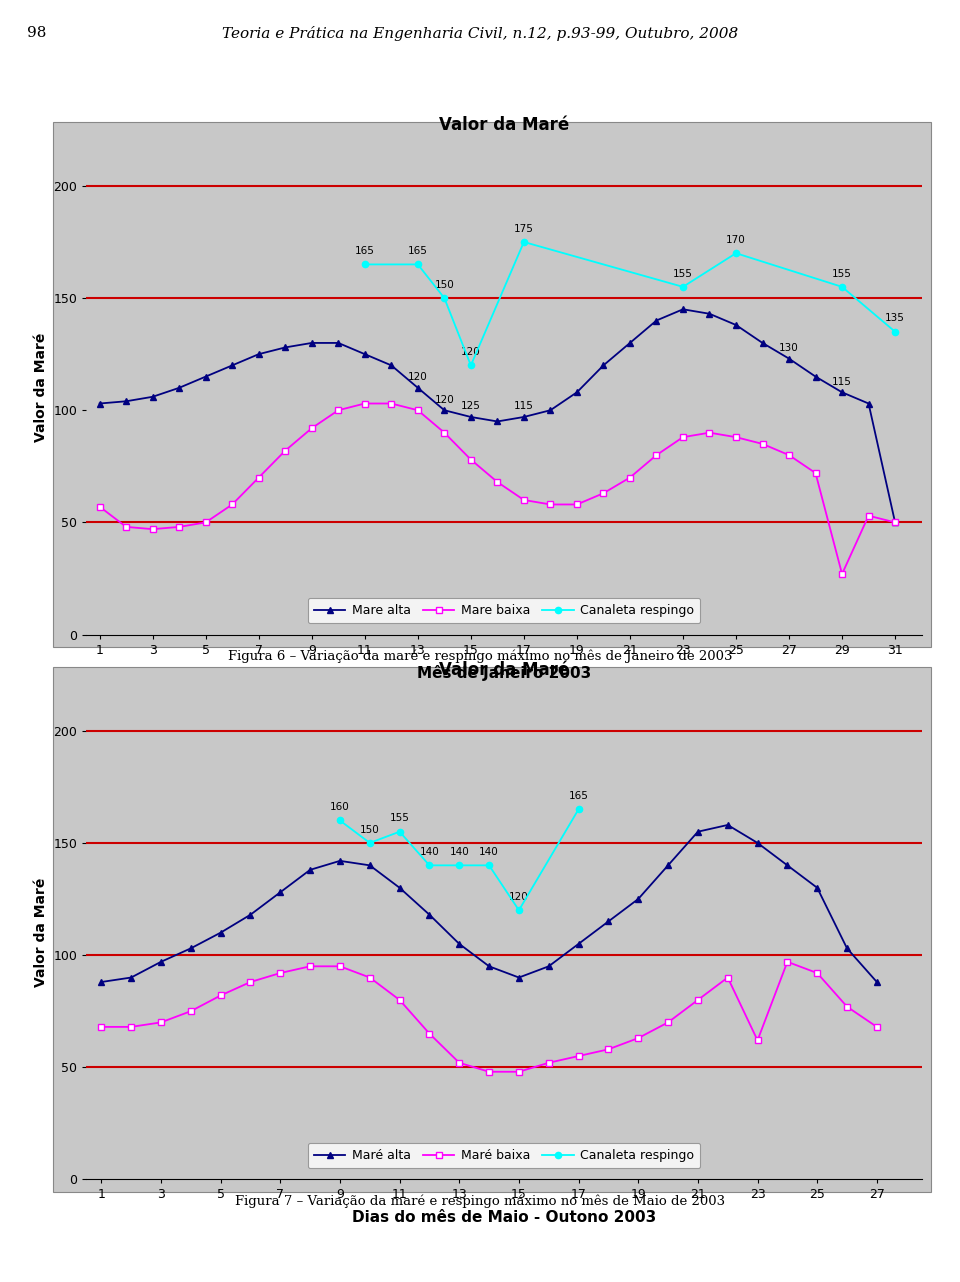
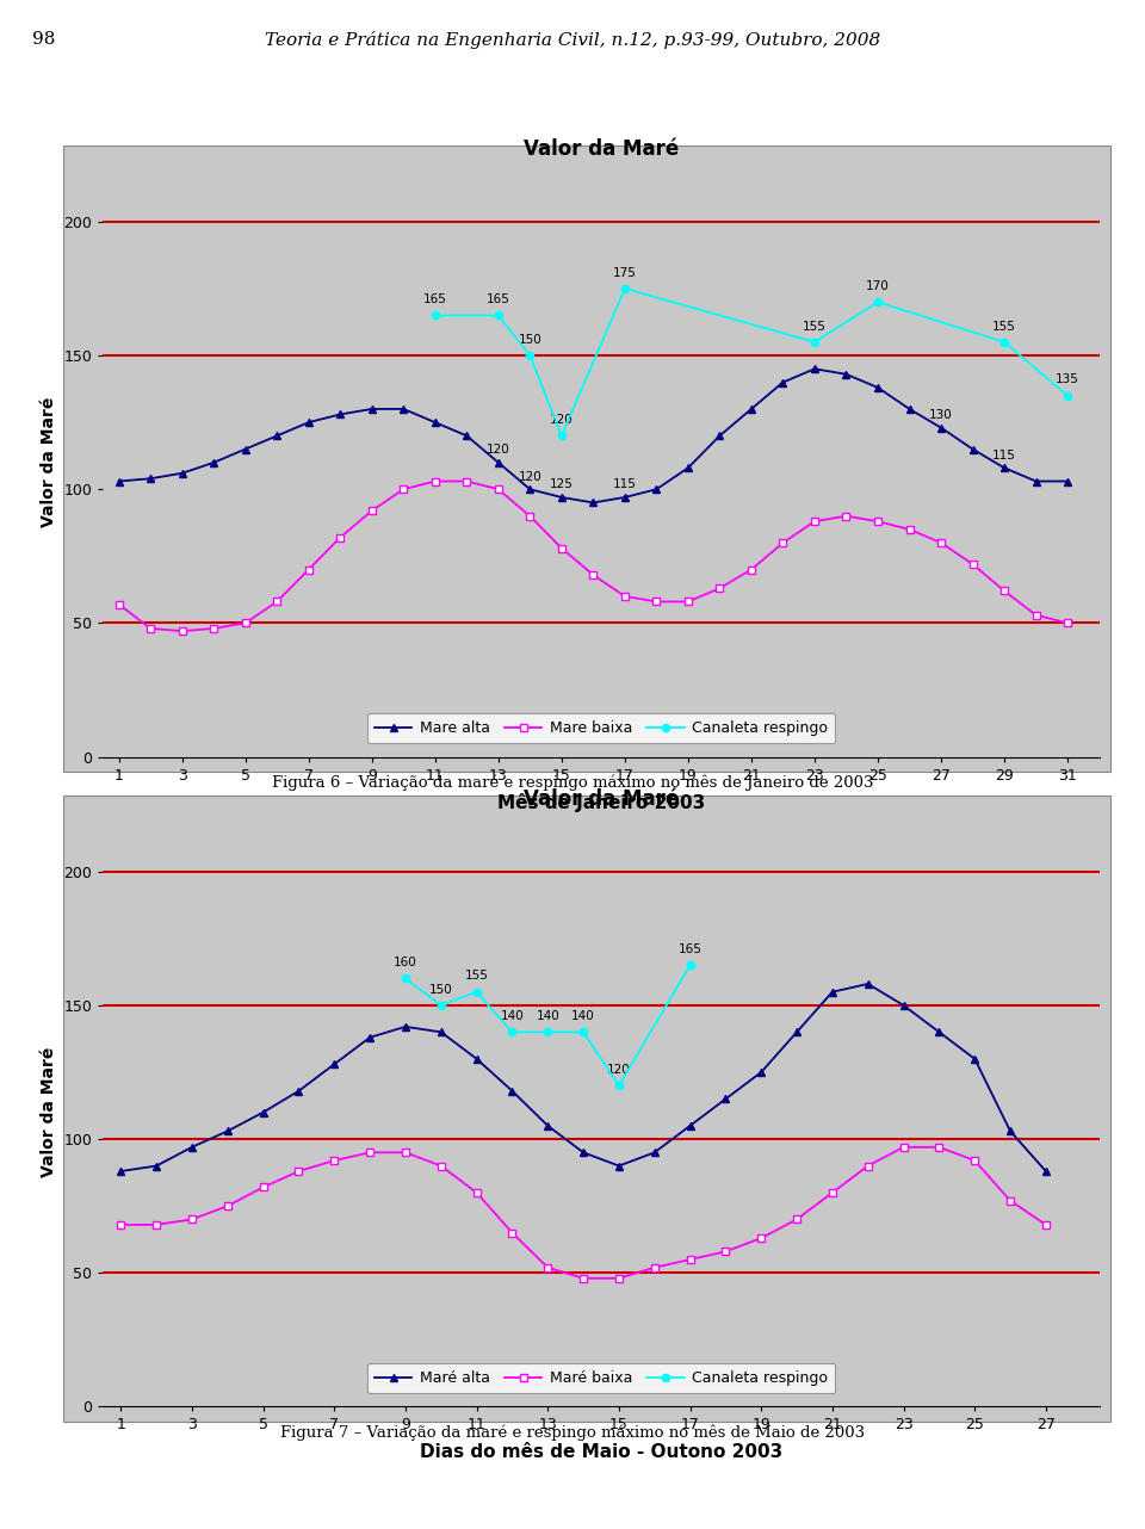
Mare baixa/29: 27 -> 62
Mare alta/31: 50 -> 103
Maré baixa/23: 62 -> 97
